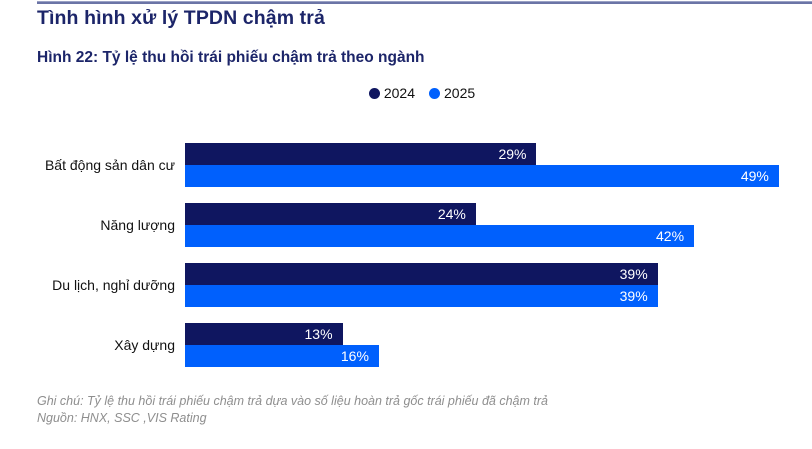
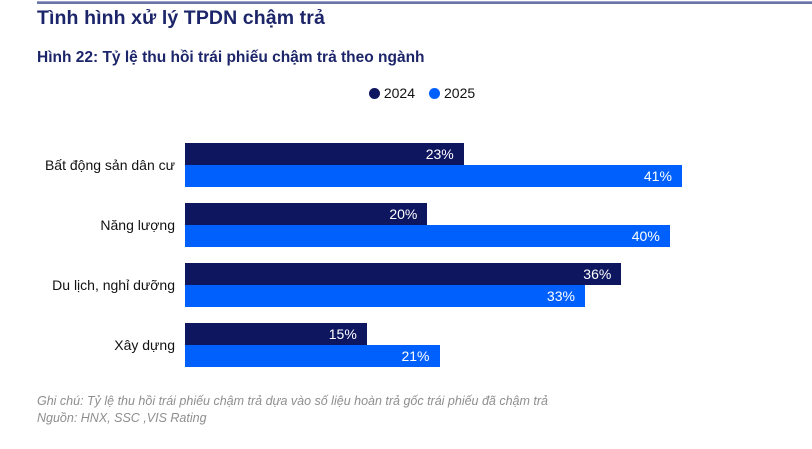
2024/Bất động sản dân cư: 29% -> 23%
2025/Bất động sản dân cư: 49% -> 41%
2024/Năng lượng: 24% -> 20%
2025/Năng lượng: 42% -> 40%
2024/Du lịch, nghỉ dưỡng: 39% -> 36%
2025/Du lịch, nghỉ dưỡng: 39% -> 33%
2024/Xây dựng: 13% -> 15%
2025/Xây dựng: 16% -> 21%
